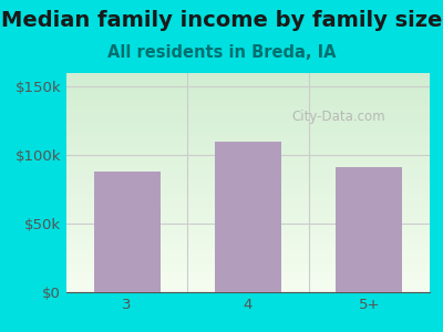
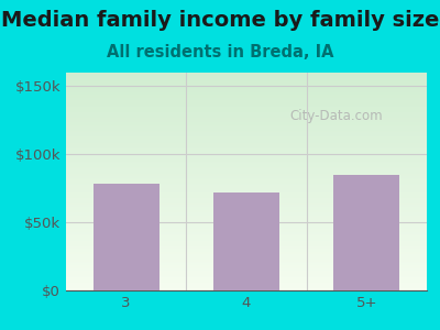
3: $88k -> $78k
4: $110k -> $72k
5+: $91k -> $85k
